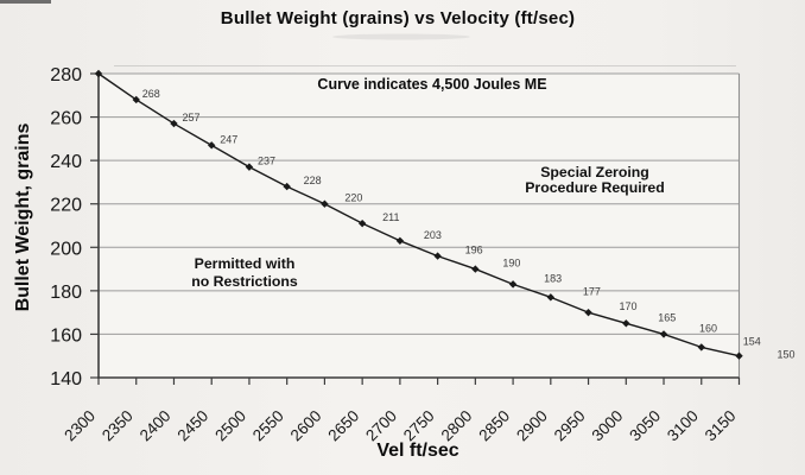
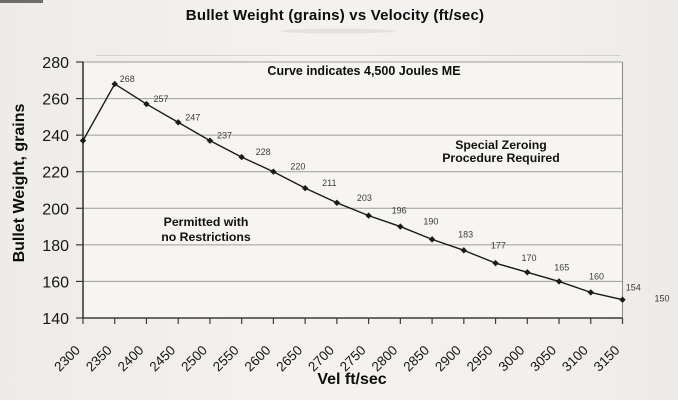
2300: 280 -> 237
